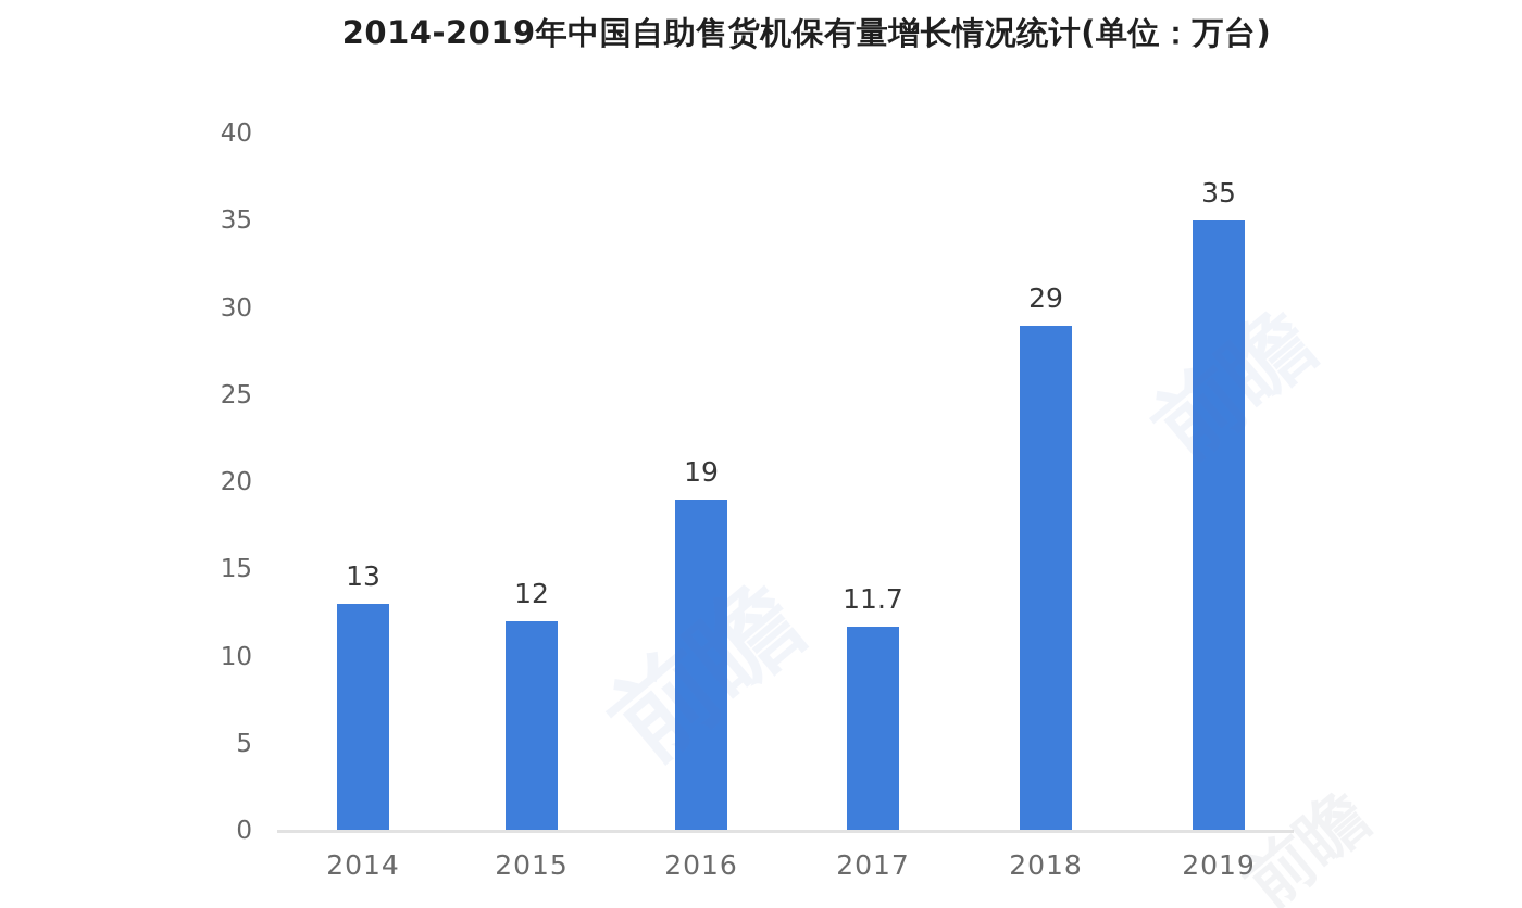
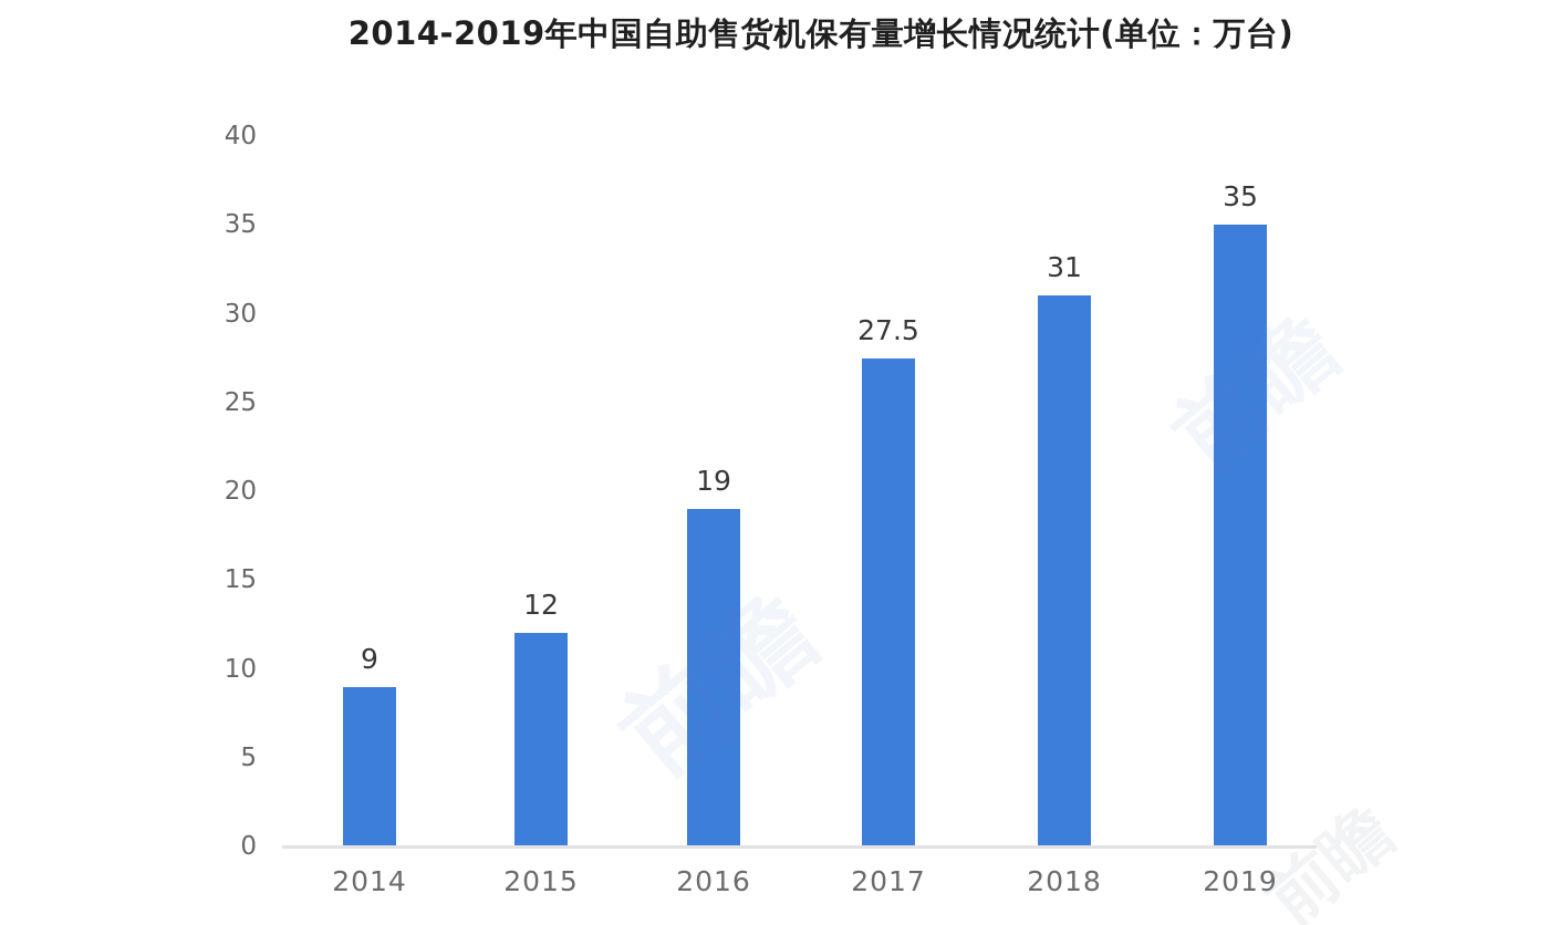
2014: 13 -> 9
2017: 11.7 -> 27.5
2018: 29 -> 31
